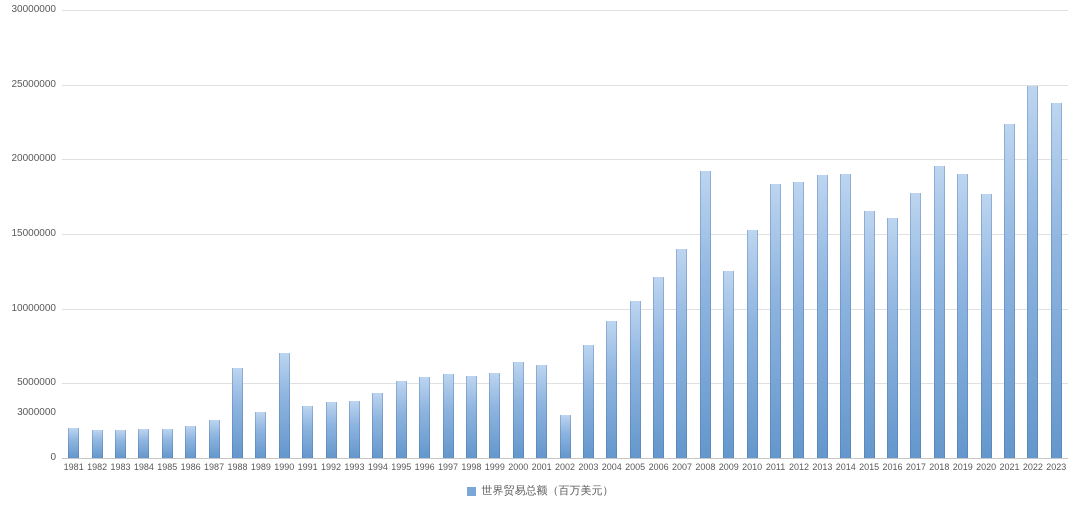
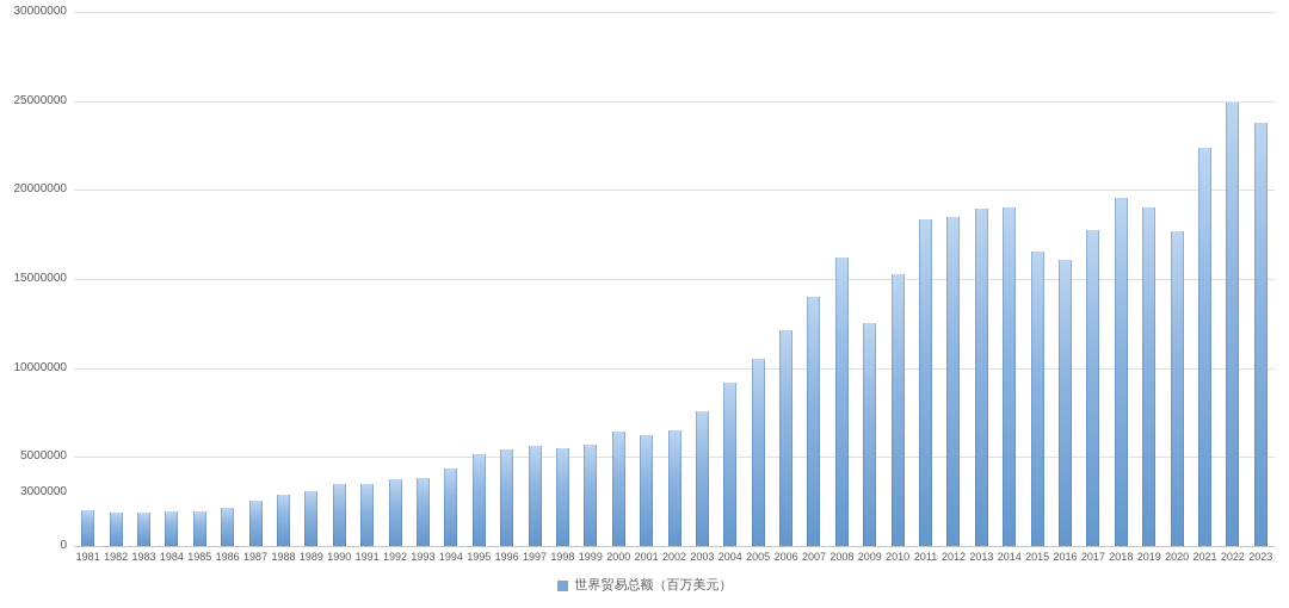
1988: 6000000 -> 2900000
1990: 7000000 -> 3400000
2002: 2900000 -> 6500000
2008: 19200000 -> 16200000
